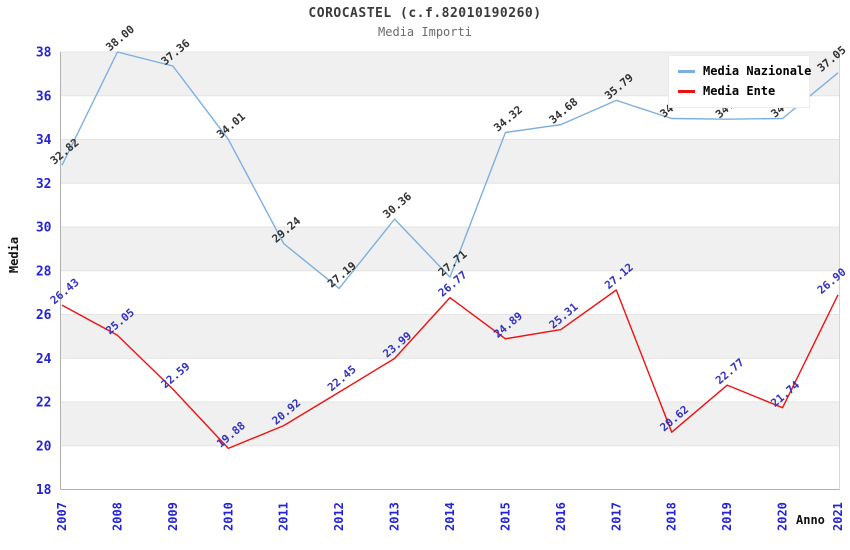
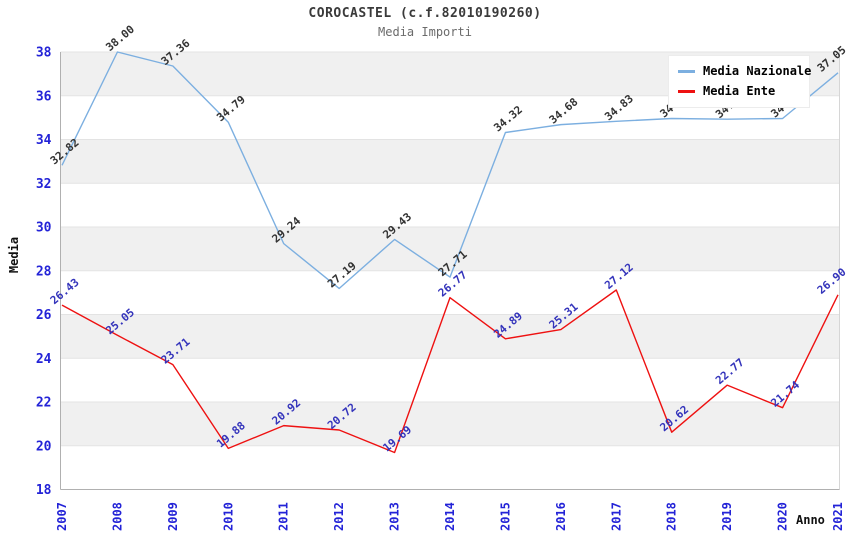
Media Ente/2009: 22.59 -> 23.71
Media Nazionale/2010: 34.01 -> 34.79
Media Ente/2012: 22.45 -> 20.72
Media Nazionale/2013: 30.36 -> 29.43
Media Ente/2013: 23.99 -> 19.69
Media Nazionale/2017: 35.79 -> 34.83
